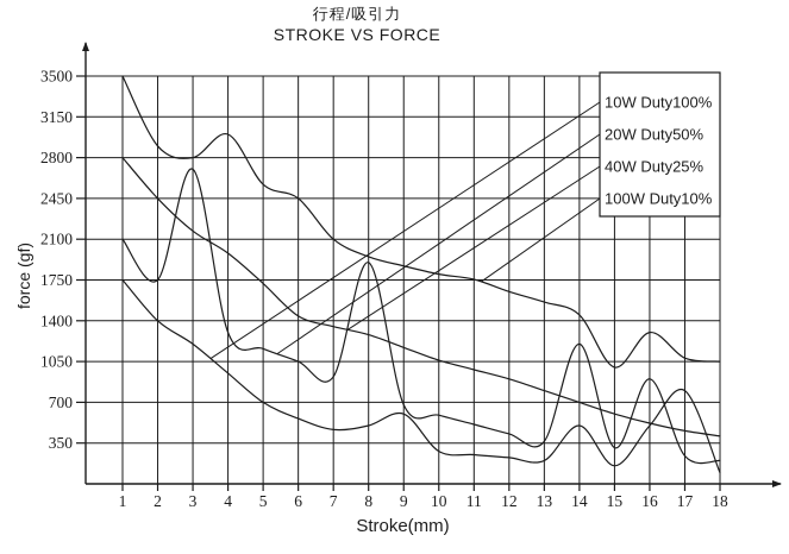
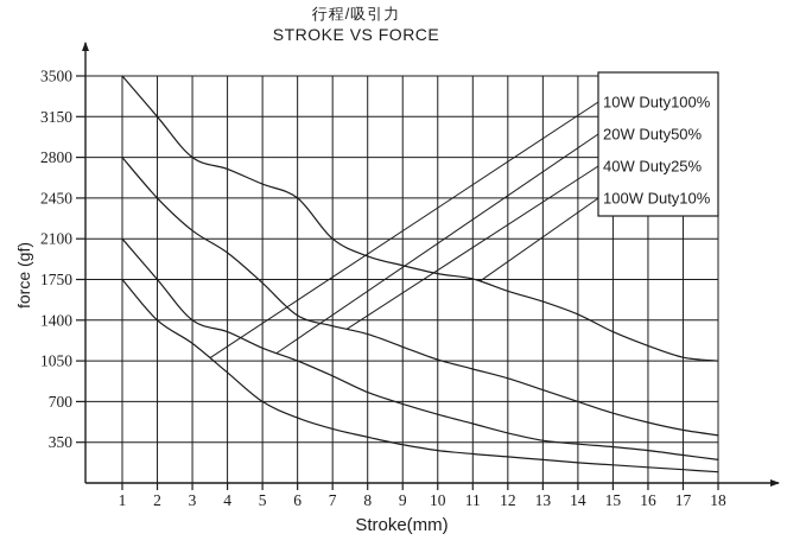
100W Duty10%/2: 2900 -> 3200
20W Duty50%/3: 2700 -> 1400
100W Duty10%/4: 3000 -> 2700
20W Duty50%/8: 1900 -> 800
10W Duty100%/8: 500 -> 400
10W Duty100%/9: 600 -> 300
20W Duty50%/14: 1200 -> 300
10W Duty100%/14: 500 -> 200
100W Duty10%/15: 1000 -> 1300
100W Duty10%/16: 1300 -> 1200
20W Duty50%/16: 900 -> 300
10W Duty100%/16: 500 -> 100
10W Duty100%/17: 800 -> 100
